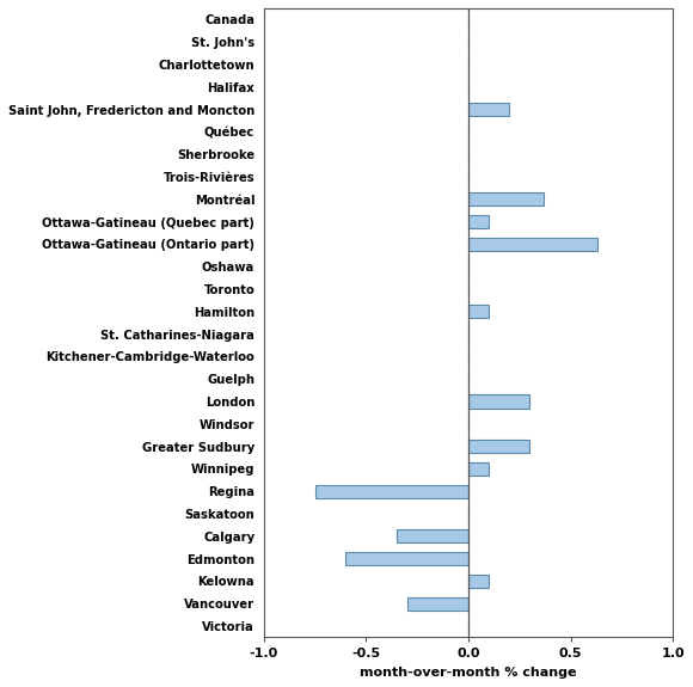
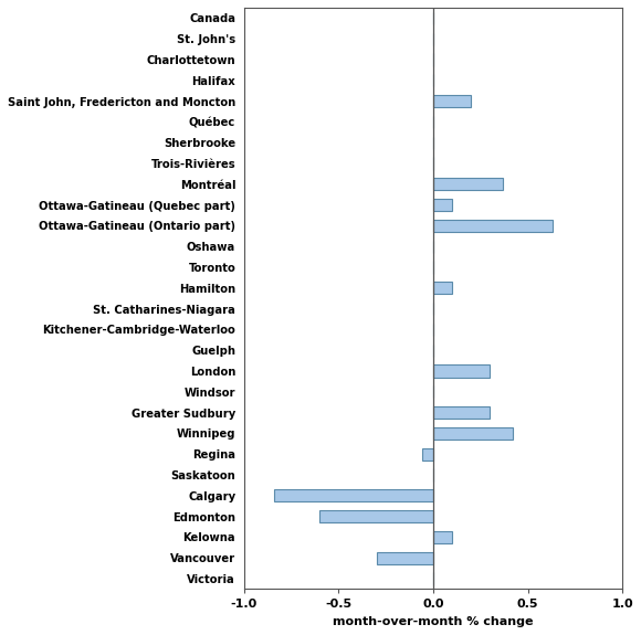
Winnipeg: 0.10 -> 0.42
Regina: -0.75 -> -0.06
Calgary: -0.35 -> -0.84
